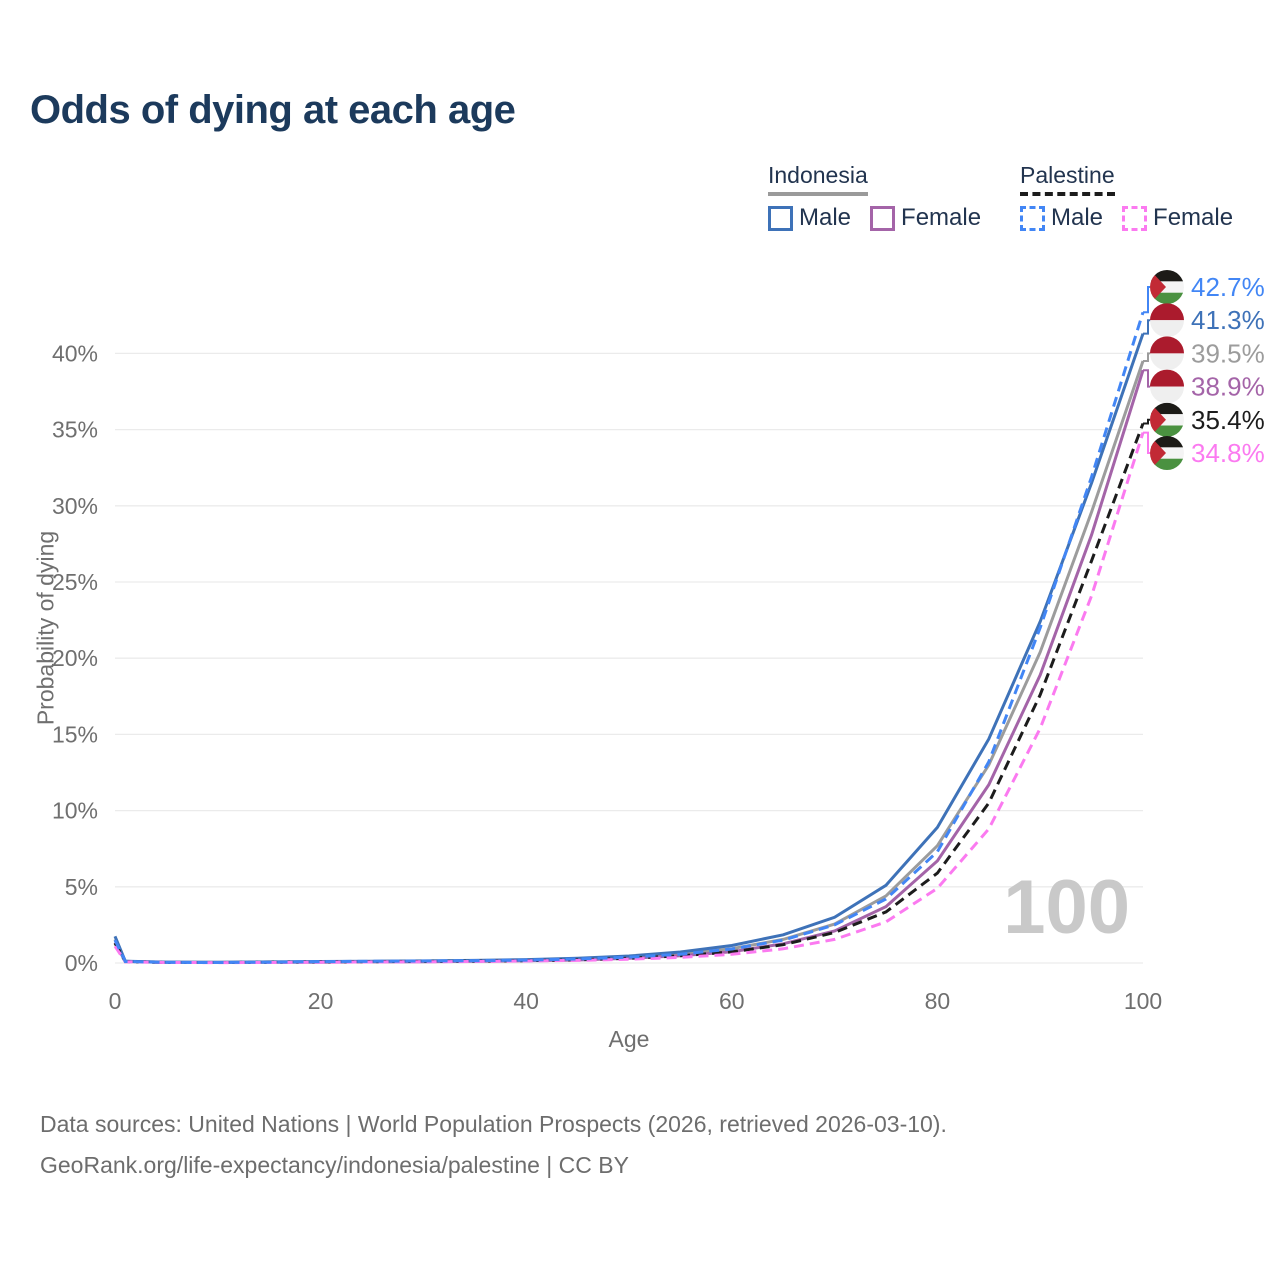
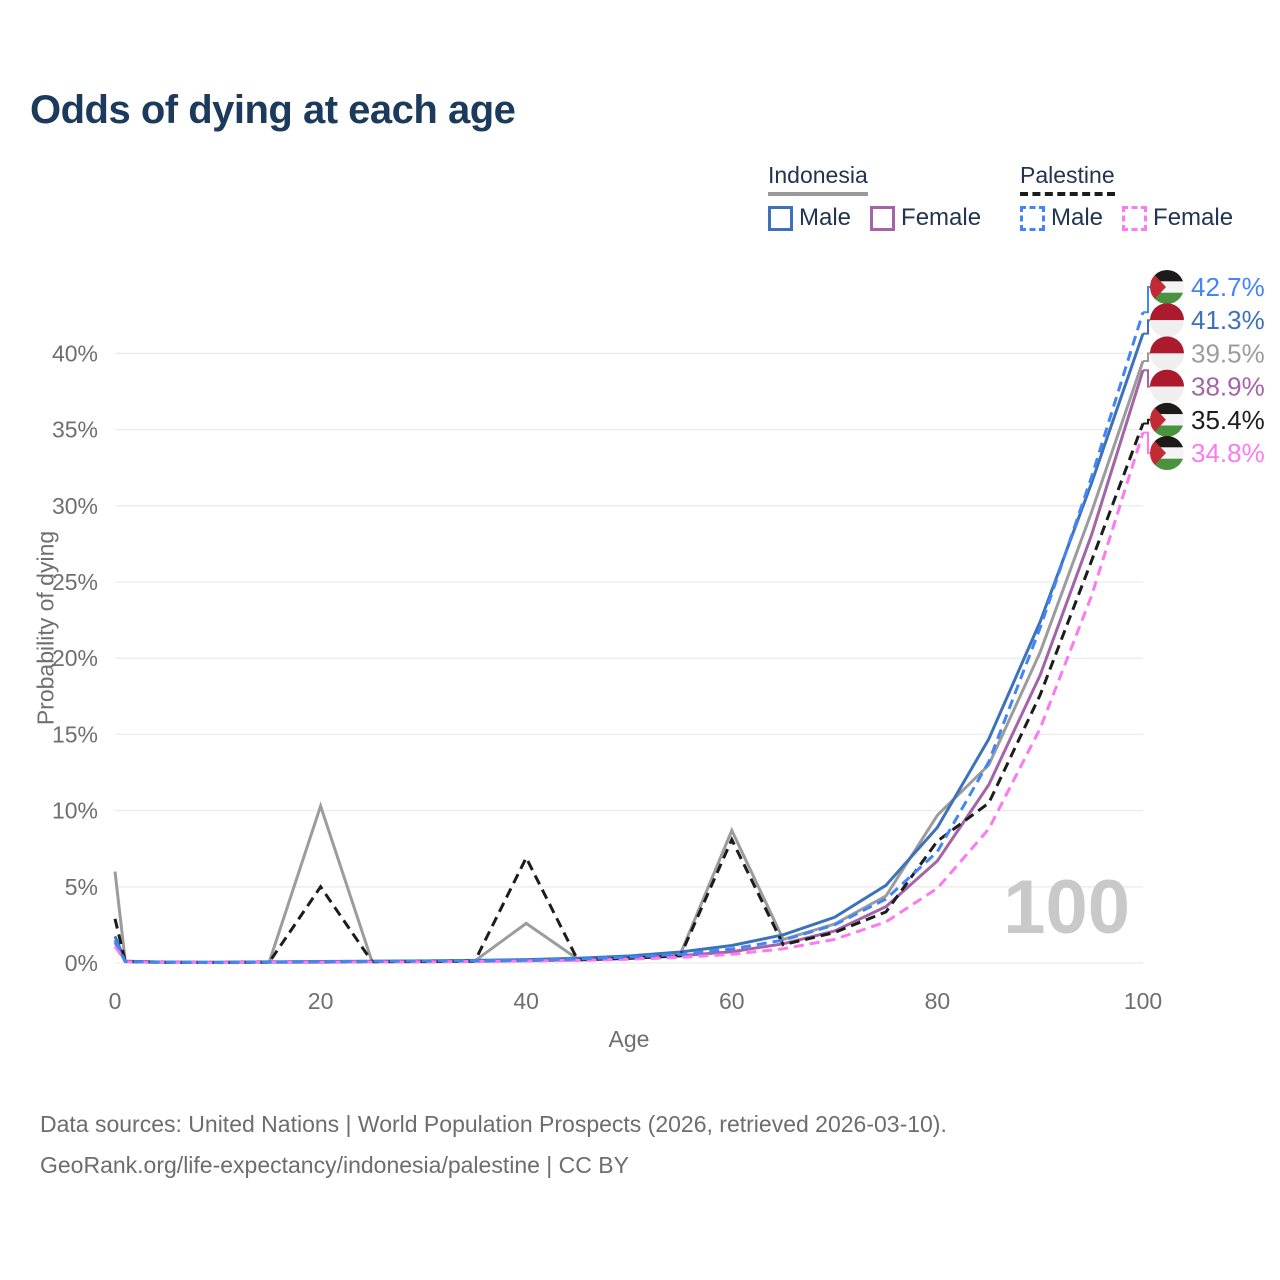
Indonesia/0: 1.6% -> 6.0%
Palestine/0: 1.3% -> 2.9%
Indonesia/20: 0.1% -> 10.3%
Palestine/20: 0.1% -> 5.0%
Indonesia/40: 0.2% -> 2.6%
Palestine/40: 0.1% -> 6.9%
Indonesia/60: 0.9% -> 8.7%
Palestine/60: 0.7% -> 8.1%
Indonesia/80: 7.7% -> 9.7%
Palestine/80: 5.9% -> 8.0%
